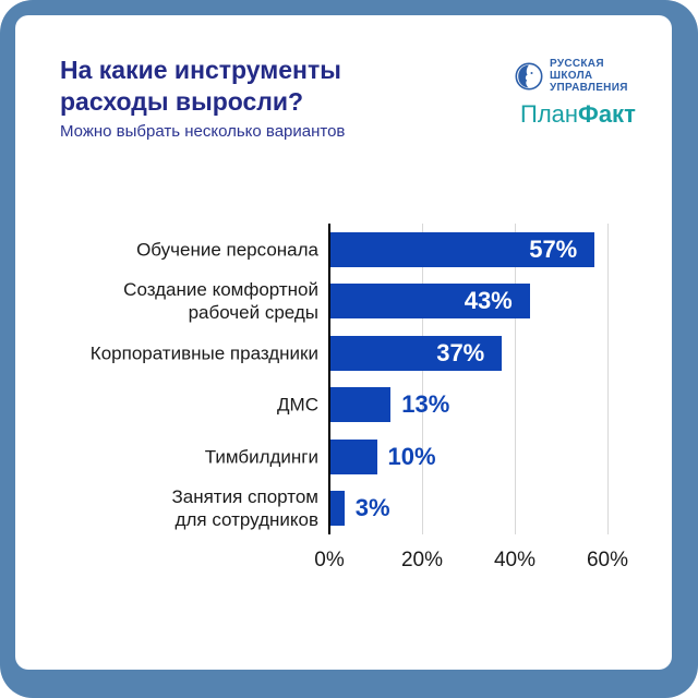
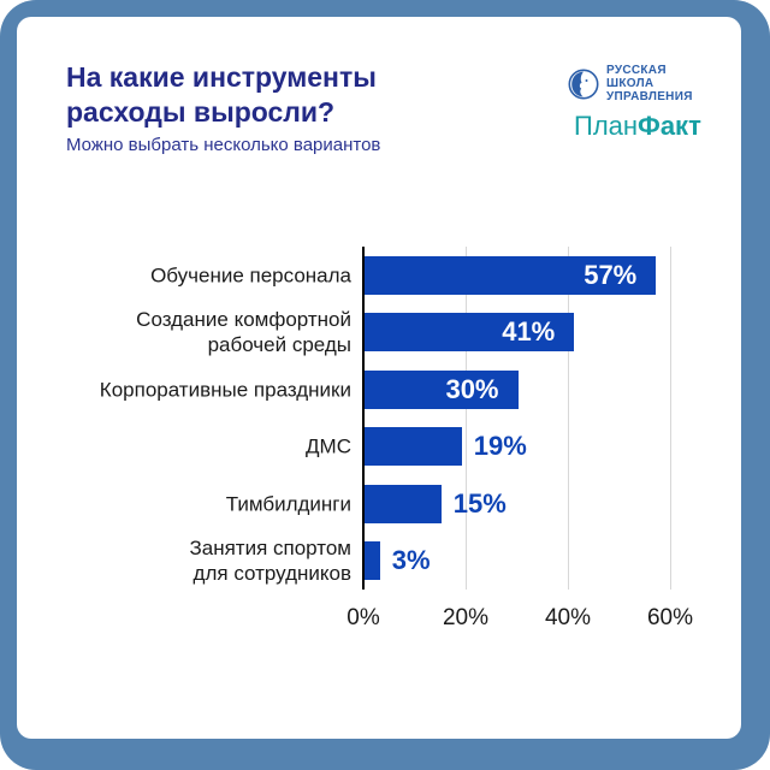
Создание комфортной рабочей среды: 43% -> 41%
Корпоративные праздники: 37% -> 30%
ДМС: 13% -> 19%
Тимбилдинги: 10% -> 15%
